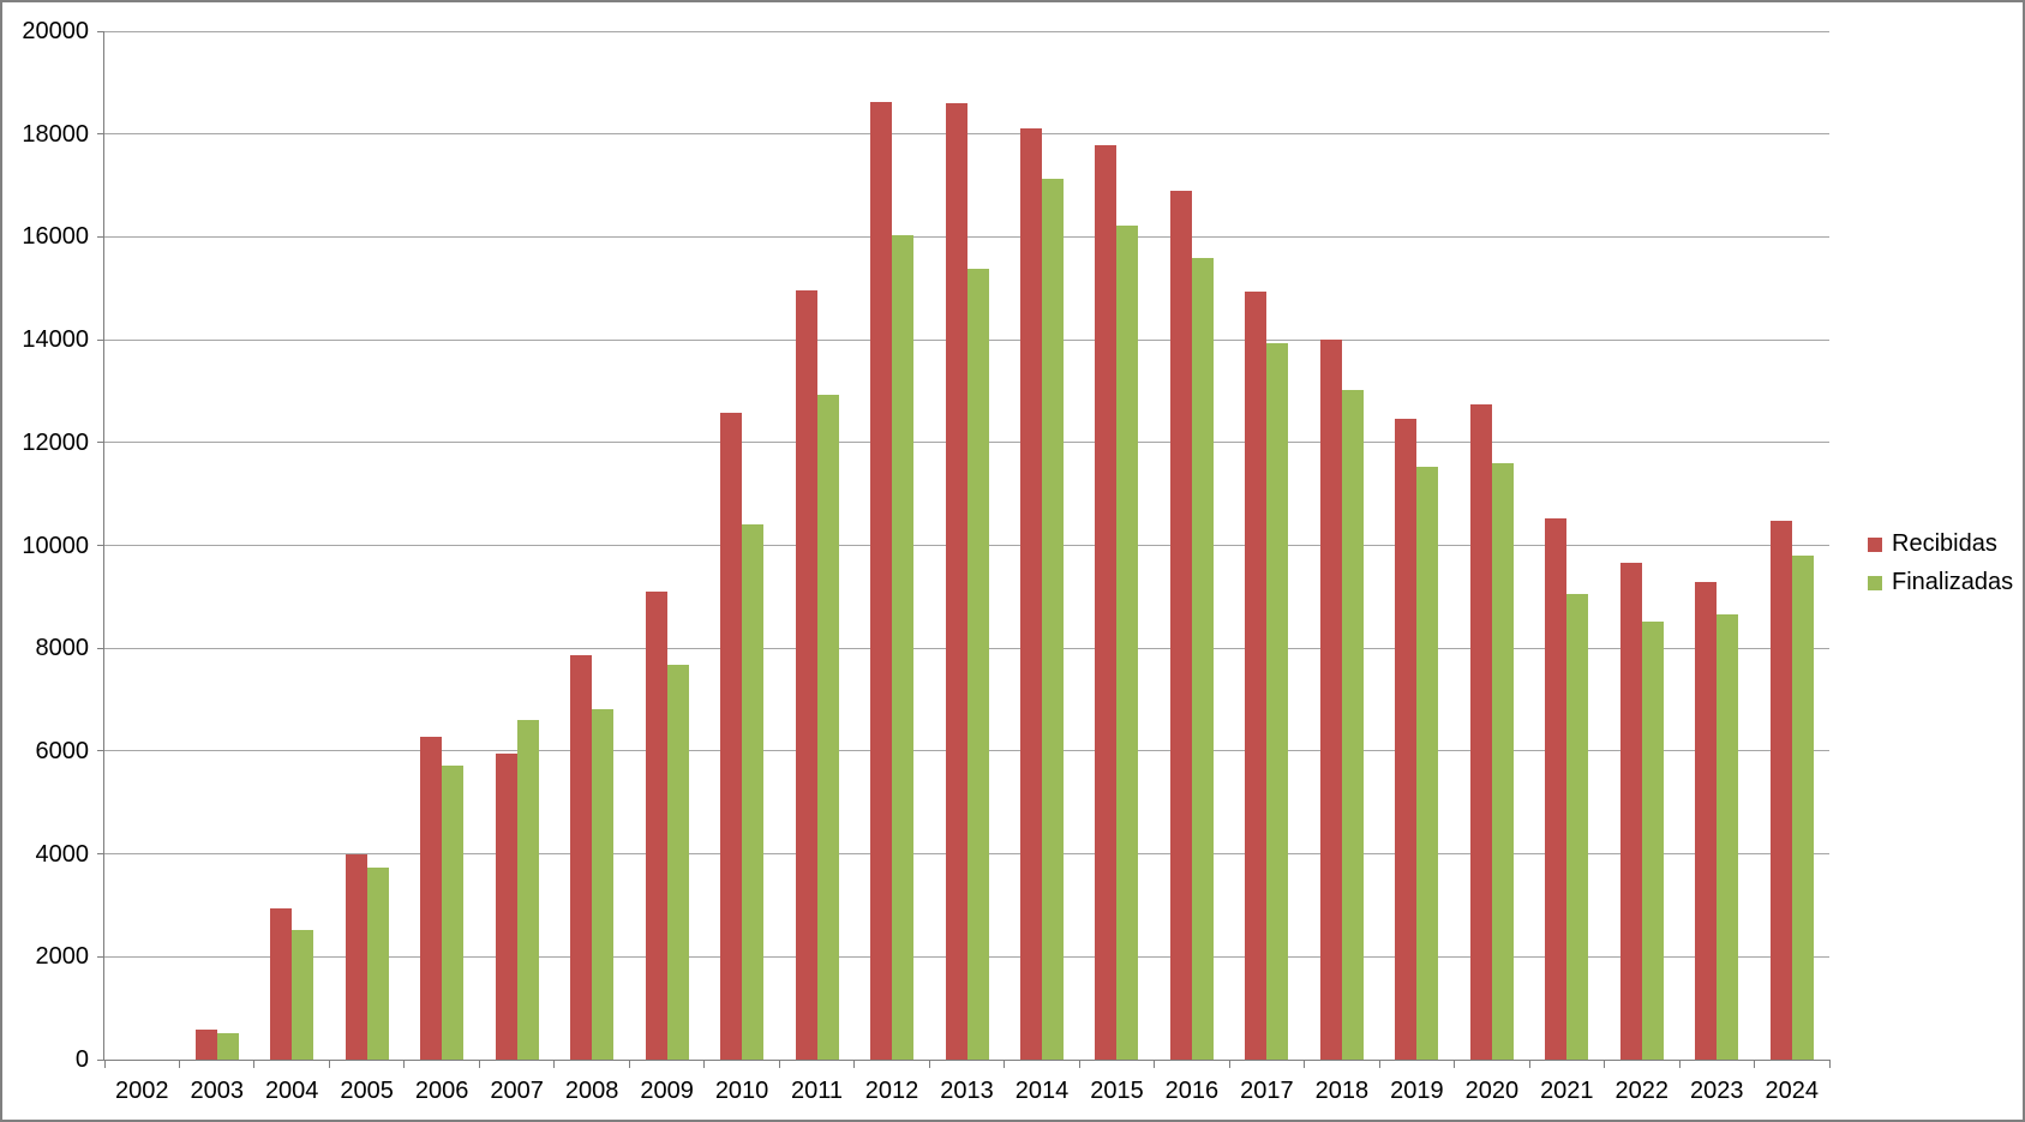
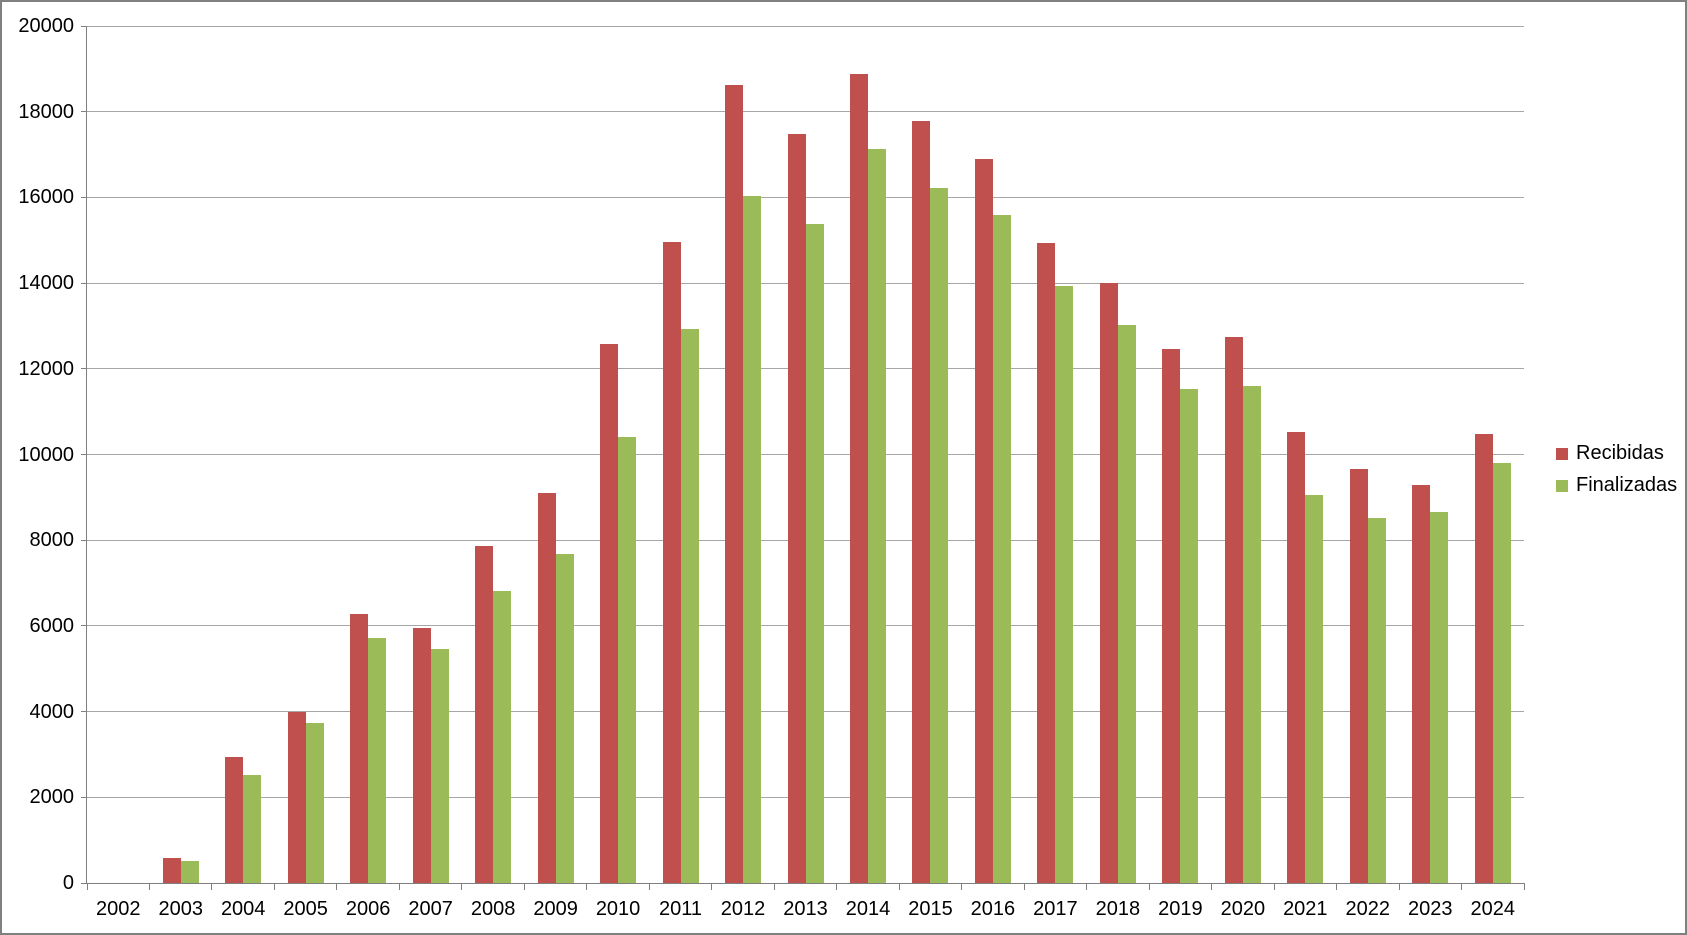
Finalizadas/2007: 6600 -> 5400
Recibidas/2013: 18600 -> 17500
Recibidas/2014: 18100 -> 18900
